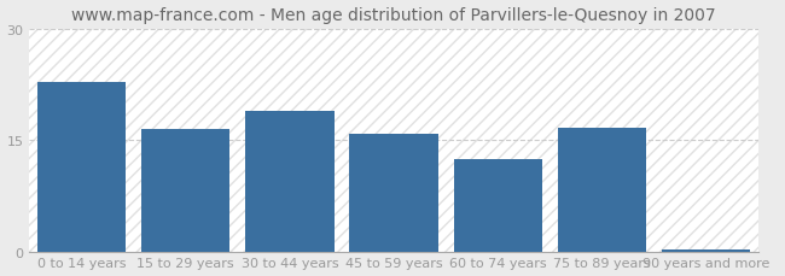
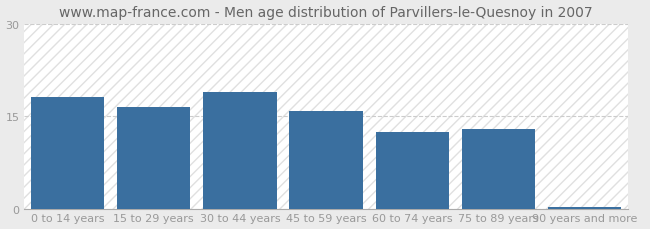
0 to 14 years: 22.8 -> 18.2
75 to 89 years: 16.6 -> 13.0
